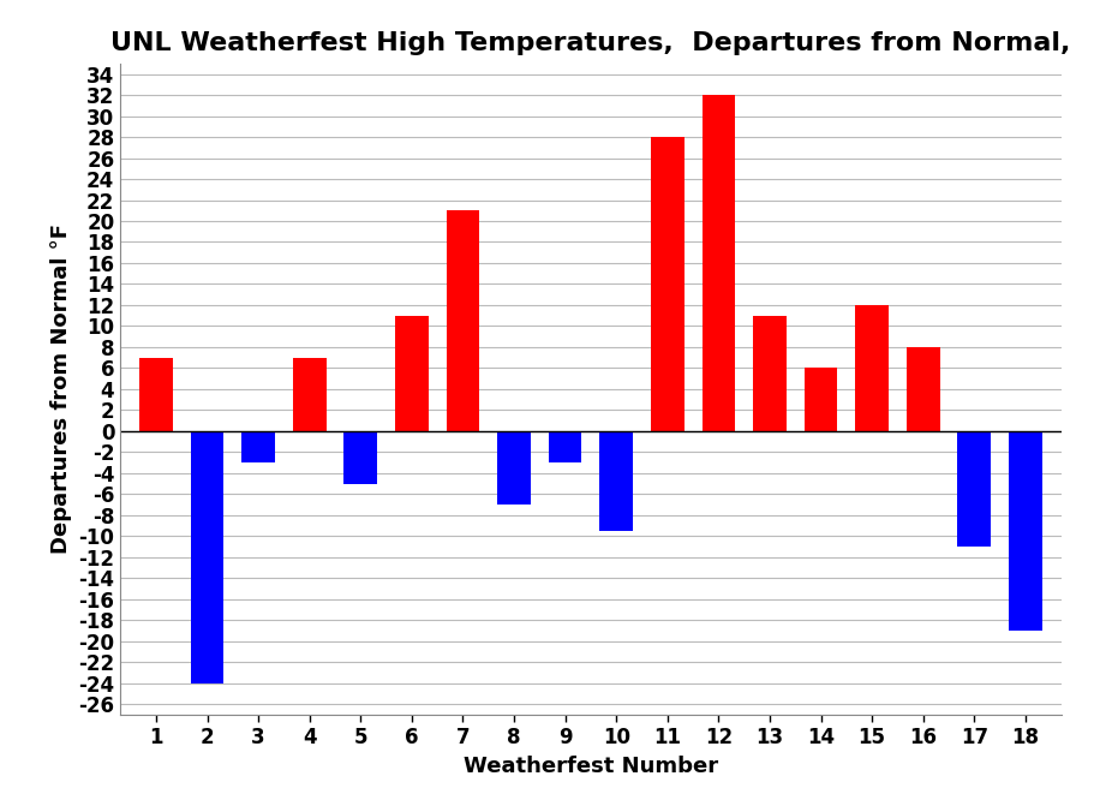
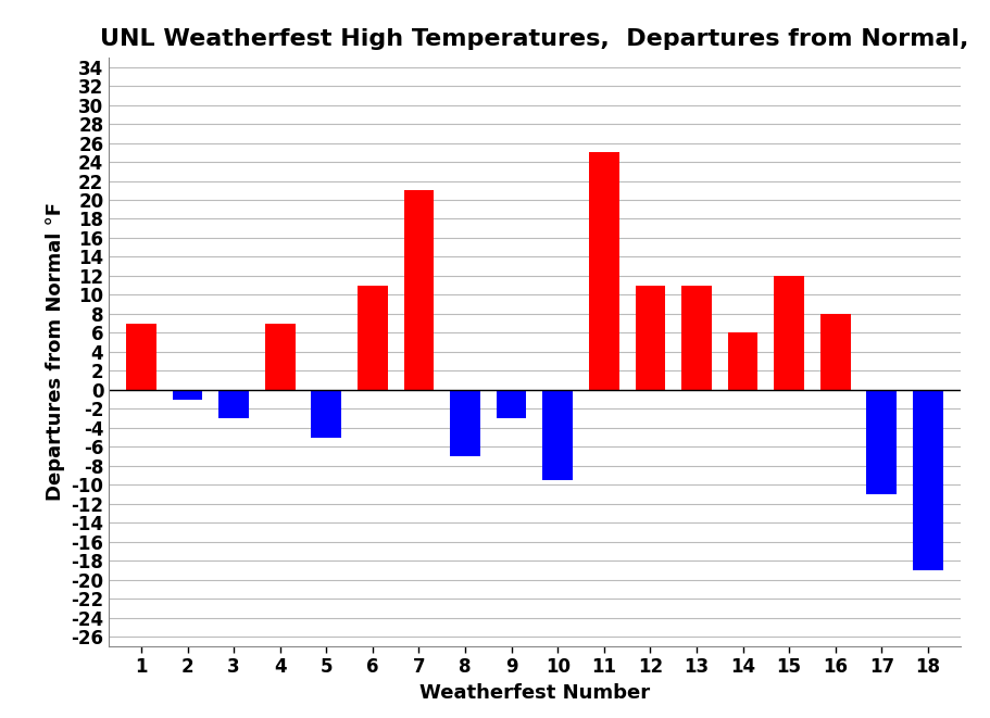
2: -24.0 -> -1.0
11: 28.0 -> 25.0
12: 32.0 -> 11.0
